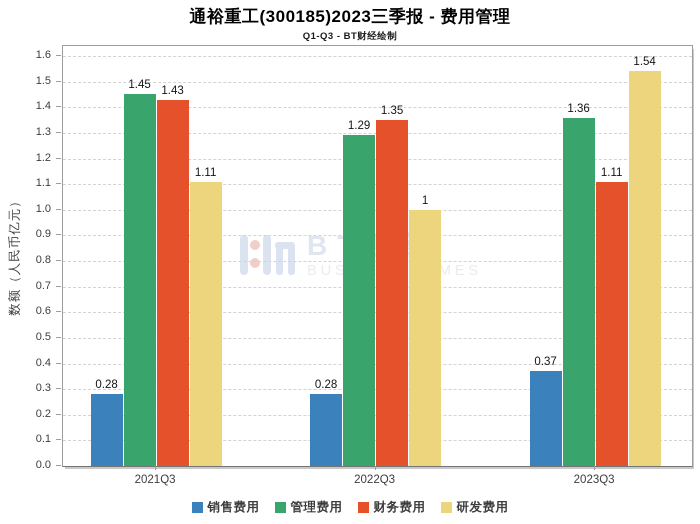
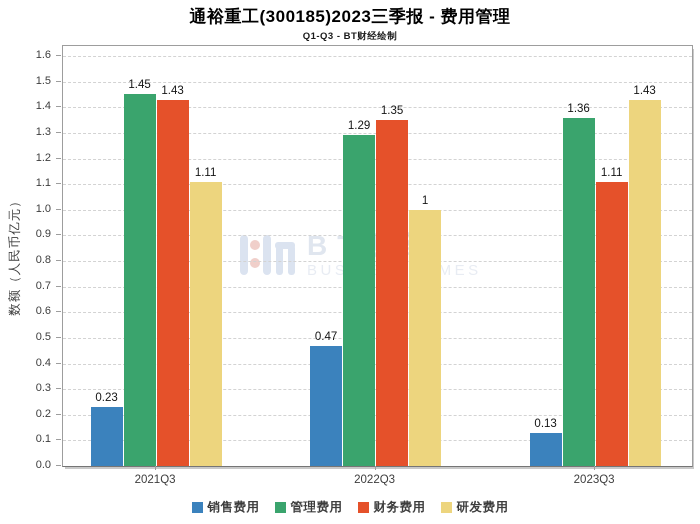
销售费用/2021Q3: 0.28 -> 0.23
销售费用/2022Q3: 0.28 -> 0.47
销售费用/2023Q3: 0.37 -> 0.13
研发费用/2023Q3: 1.54 -> 1.43
